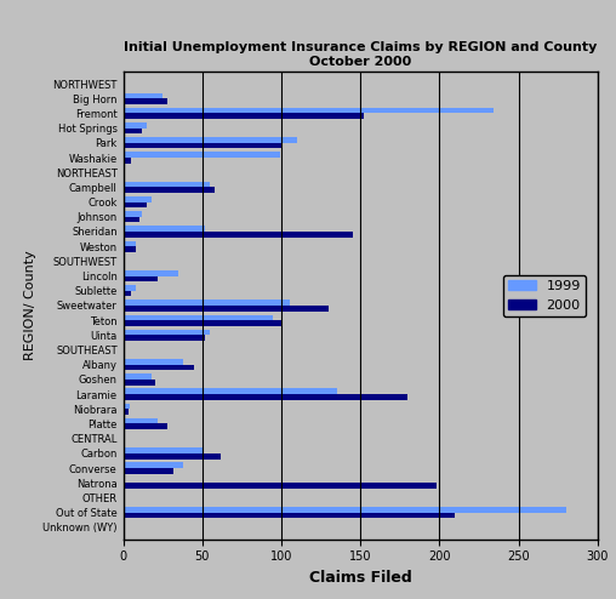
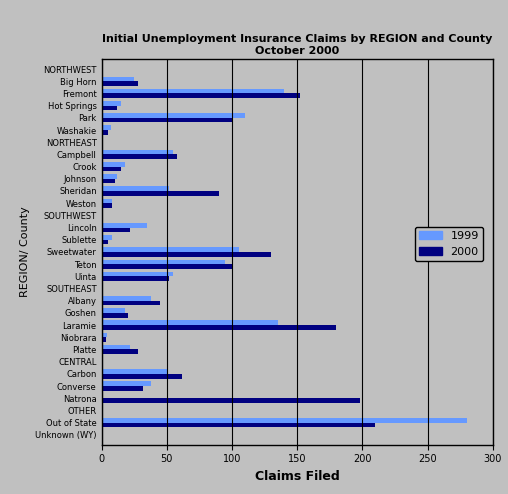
1999/Fremont: 234 -> 140
1999/Washakie: 99 -> 7
2000/Sheridan: 145 -> 90
